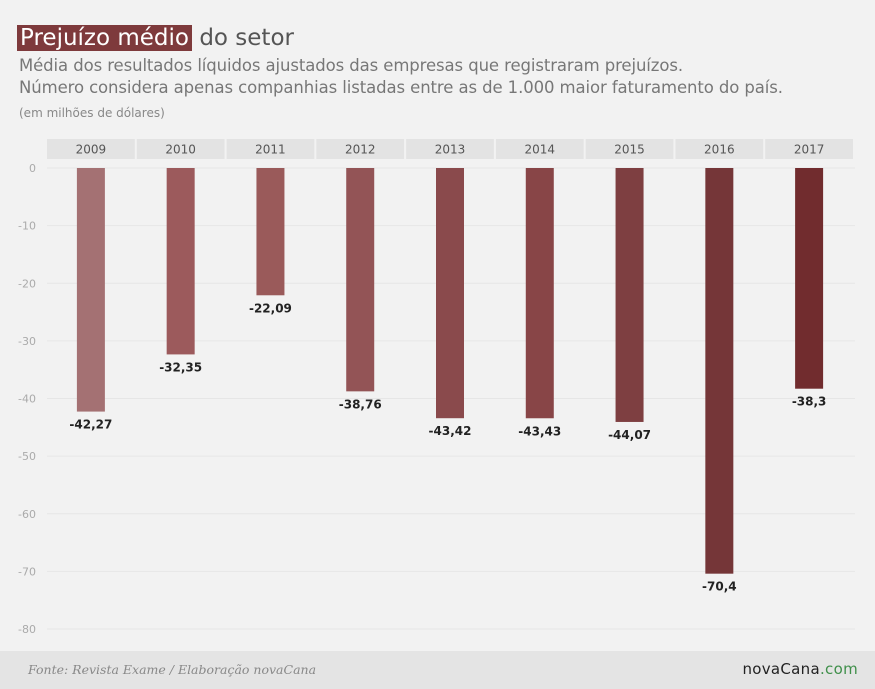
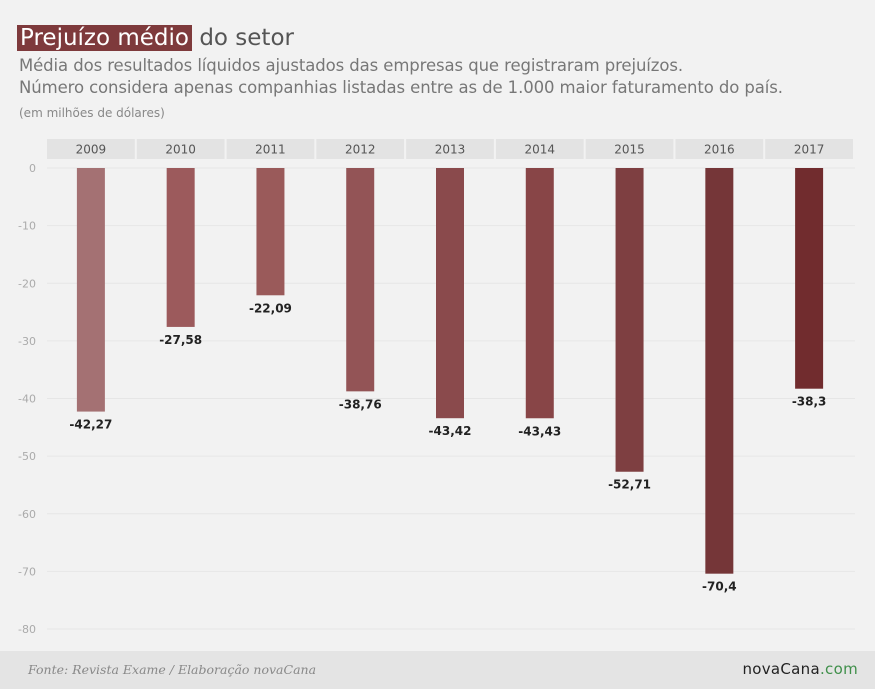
2010: -32,35 -> -27,58
2015: -44,07 -> -52,71
